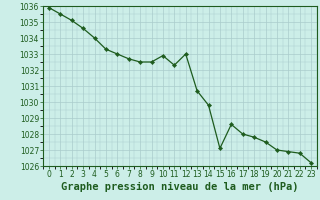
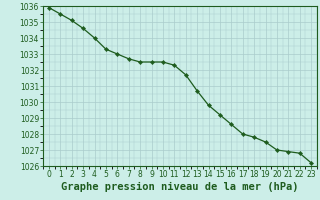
10: 1032.9 -> 1032.5
12: 1033.0 -> 1031.7
15: 1027.1 -> 1029.2
